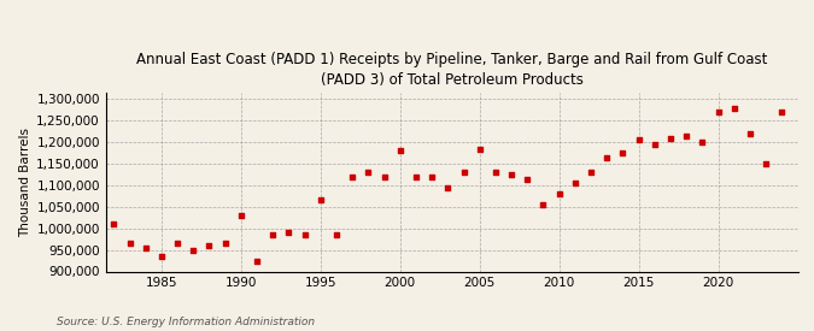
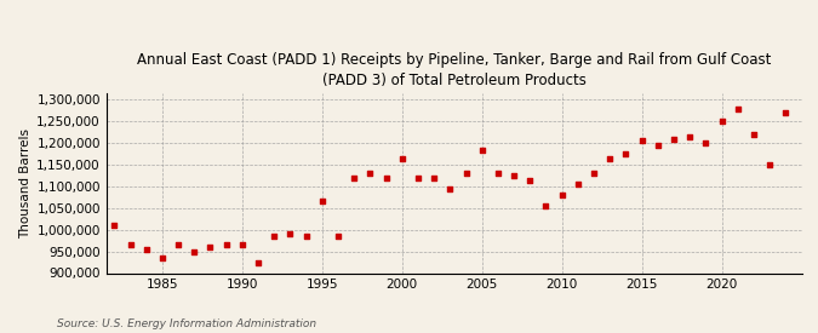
1990: 1,030,000 -> 965,000
2000: 1,180,000 -> 1,165,000
2020: 1,270,000 -> 1,250,000
